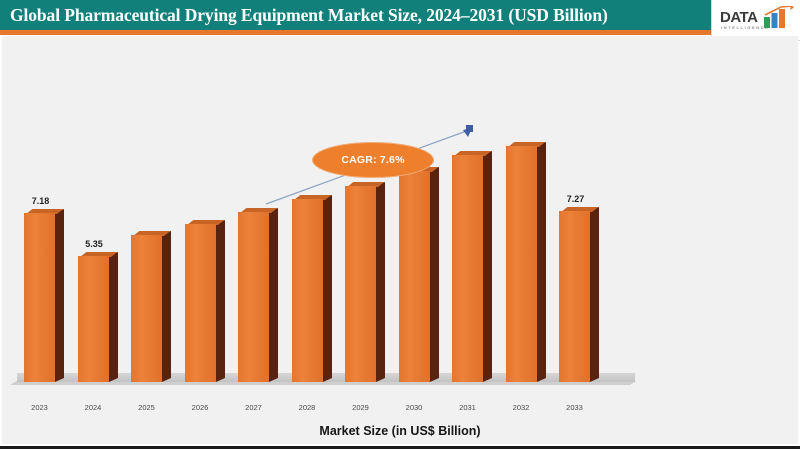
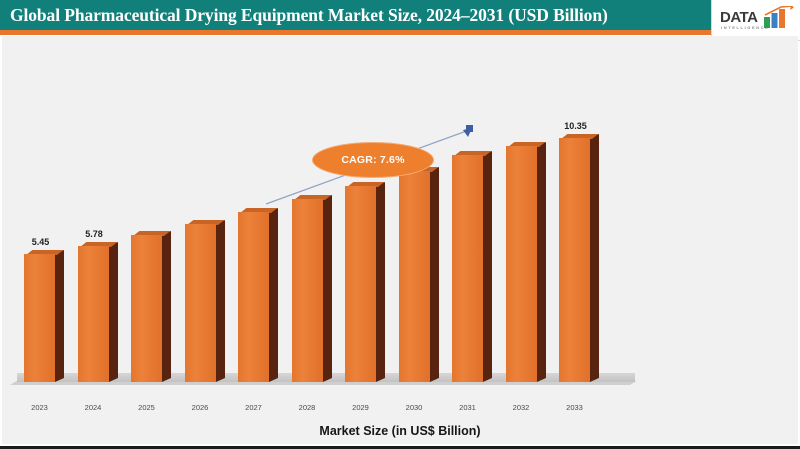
2023: 7.18 -> 5.45
2024: 5.35 -> 5.78
2033: 7.27 -> 10.35
